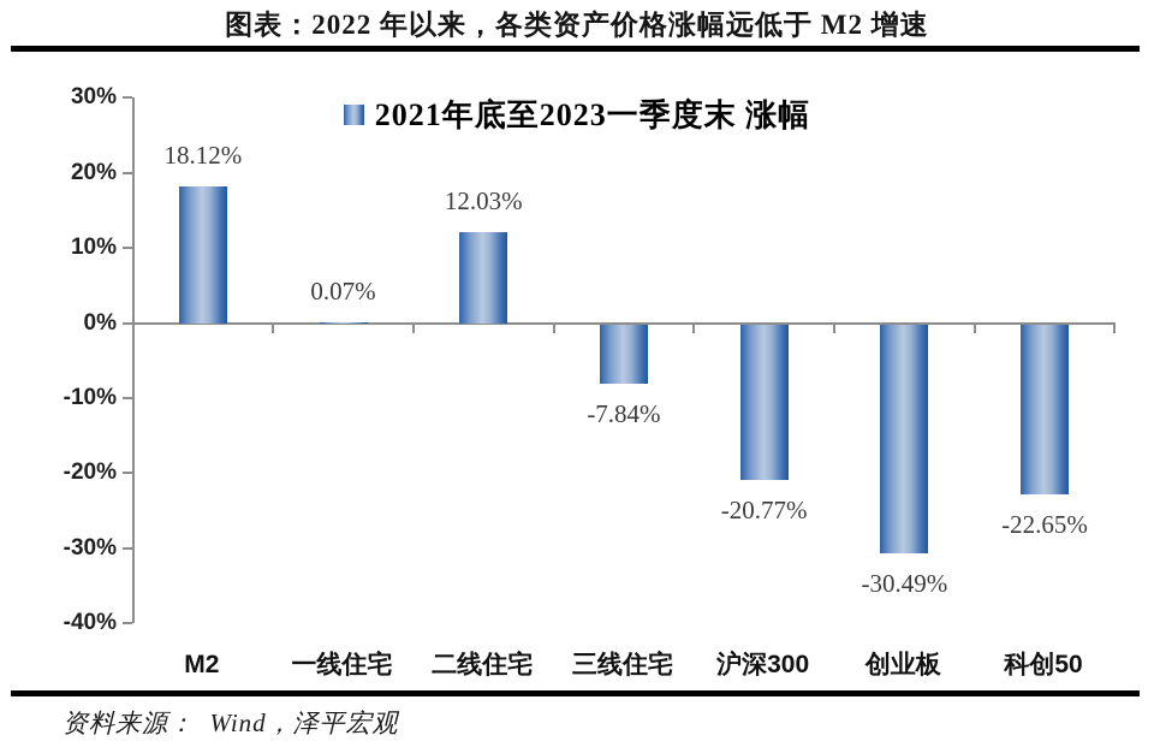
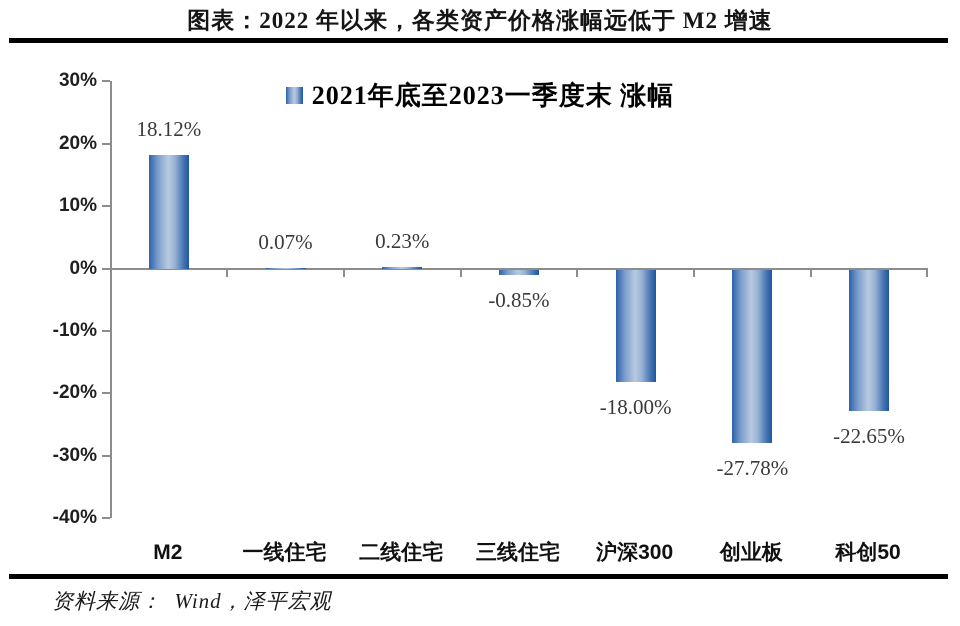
二线住宅: 12.03% -> 0.23%
三线住宅: -7.84% -> -0.85%
沪深300: -20.77% -> -18.00%
创业板: -30.49% -> -27.78%
